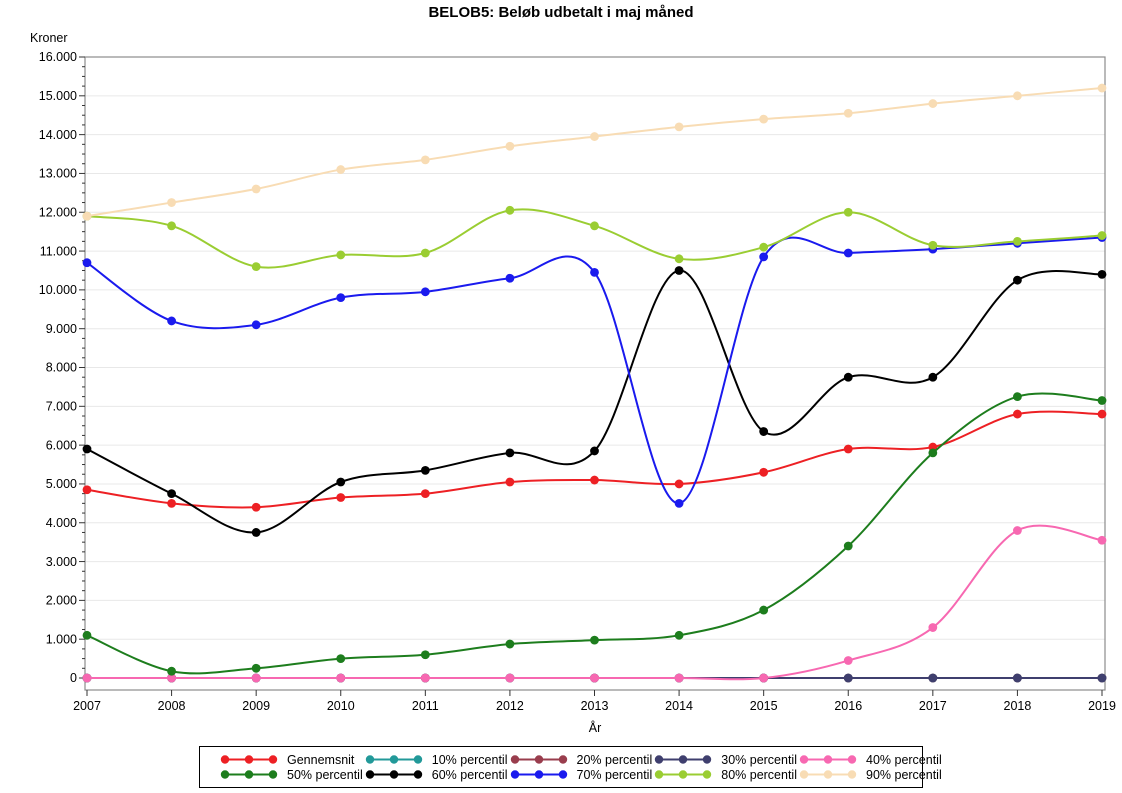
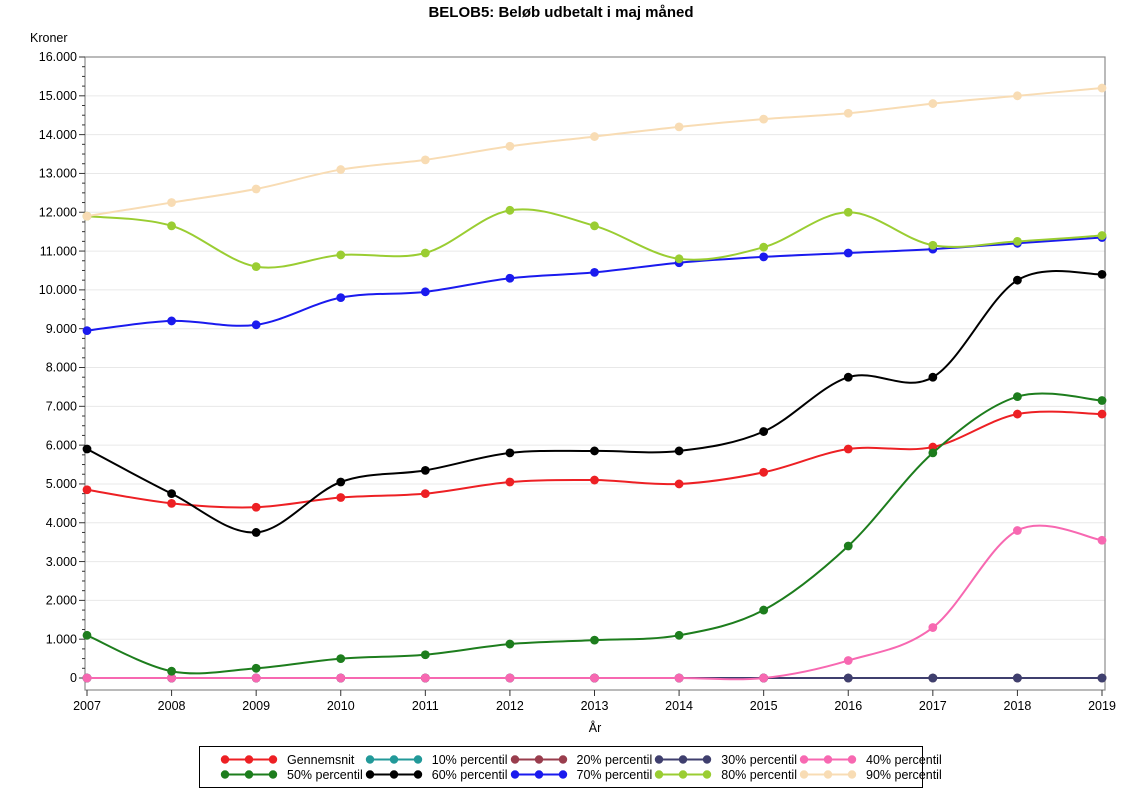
70% percentil/2007: 10700 -> 9000
60% percentil/2014: 10500 -> 5800
70% percentil/2014: 4500 -> 10700
